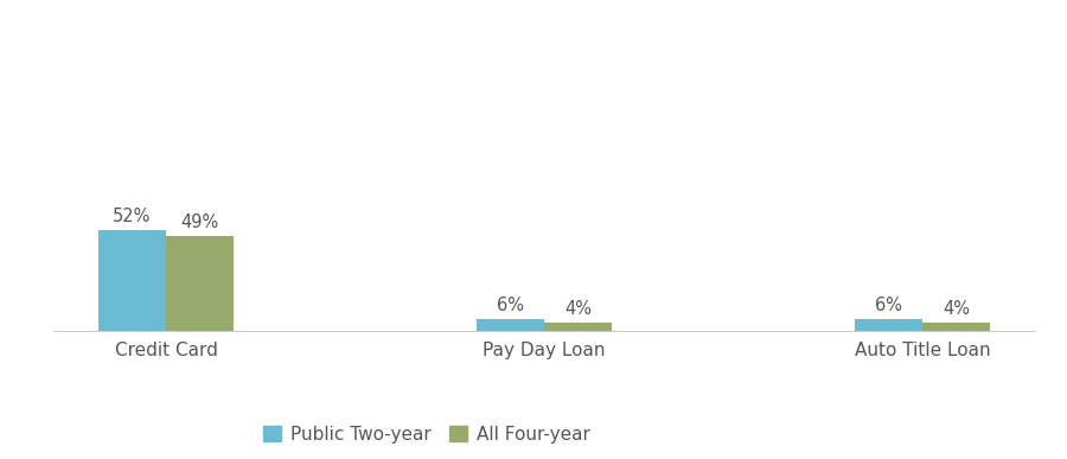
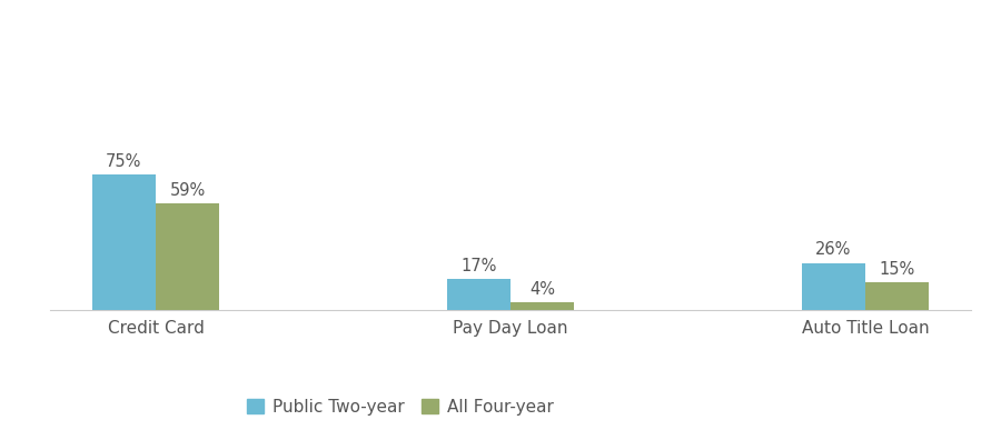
Public Two-year/Credit Card: 52% -> 75%
All Four-year/Credit Card: 49% -> 59%
Public Two-year/Pay Day Loan: 6% -> 17%
Public Two-year/Auto Title Loan: 6% -> 26%
All Four-year/Auto Title Loan: 4% -> 15%
